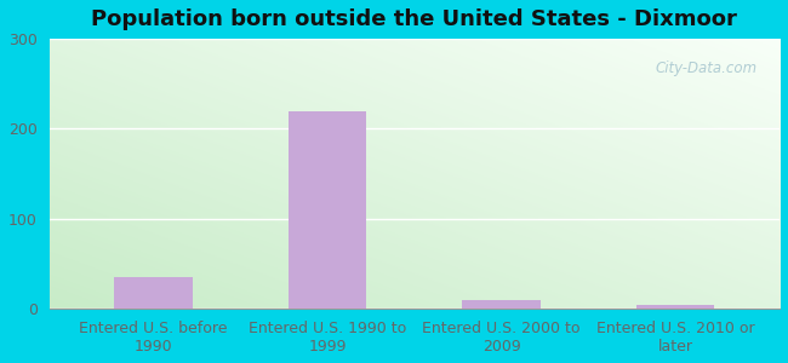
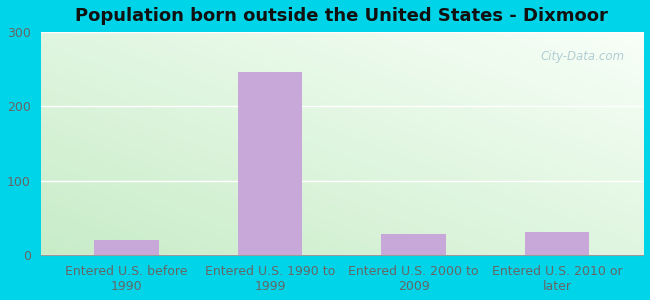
Entered U.S. before 1990: 35 -> 20
Entered U.S. 1990 to 1999: 220 -> 246
Entered U.S. 2000 to 2009: 10 -> 28
Entered U.S. 2010 or later: 5 -> 32
